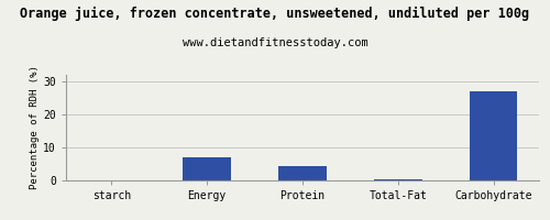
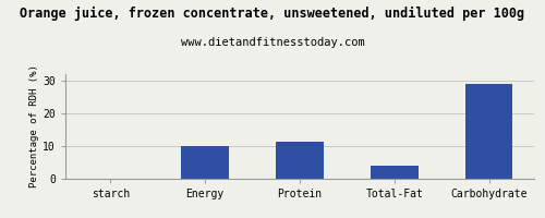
Energy: 7.1 -> 10.0
Protein: 4.4 -> 11.5
Total-Fat: 0.3 -> 4.0
Carbohydrate: 27.0 -> 29.0
